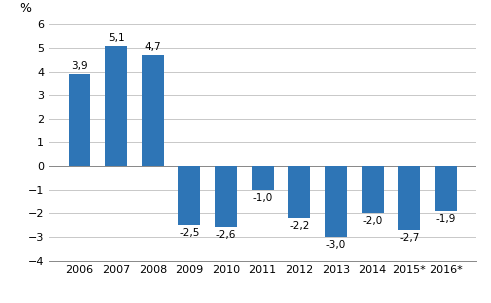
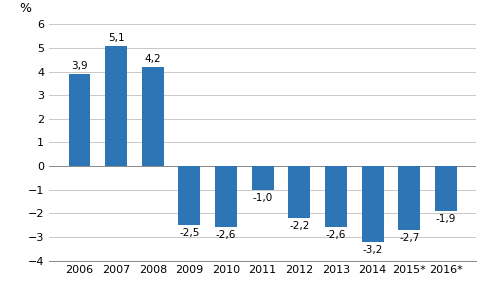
2008: 4,7 -> 4,2
2013: -3,0 -> -2,6
2014: -2,0 -> -3,2
